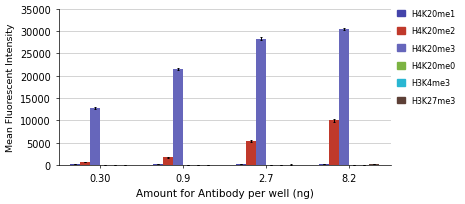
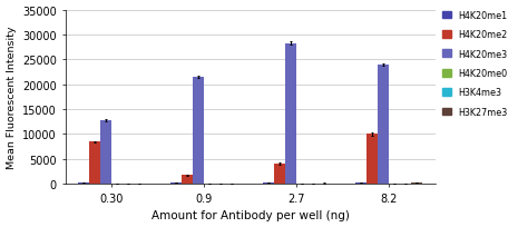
H4K20me2/0.30: 700 -> 8500
H4K20me2/2.7: 5500 -> 4000
H4K20me3/8.2: 30400 -> 24000
